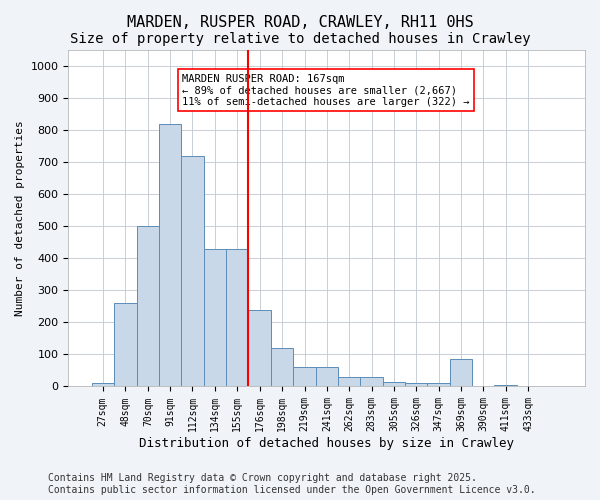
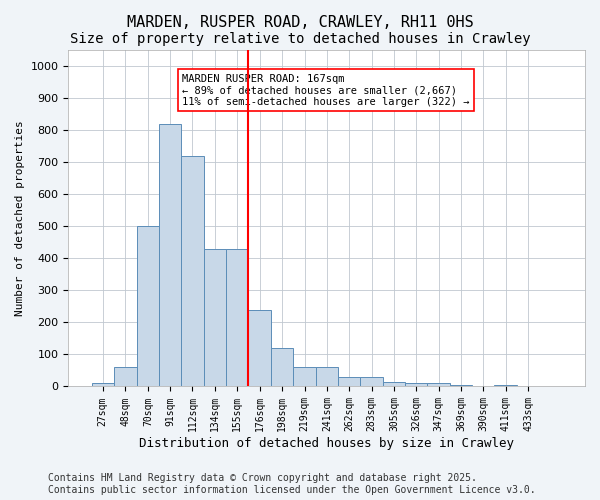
48sqm: 260 -> 60
369sqm: 85 -> 5
